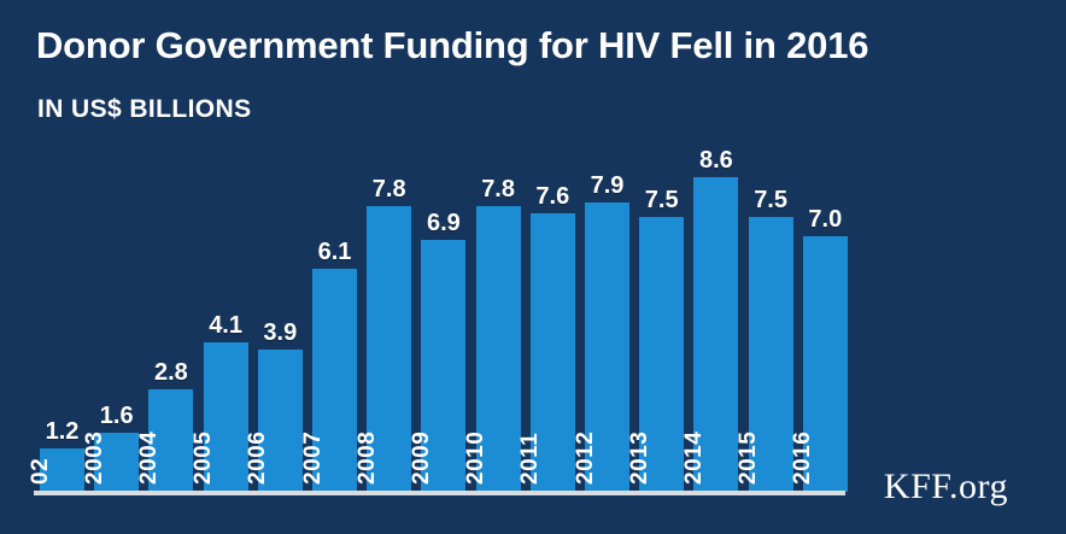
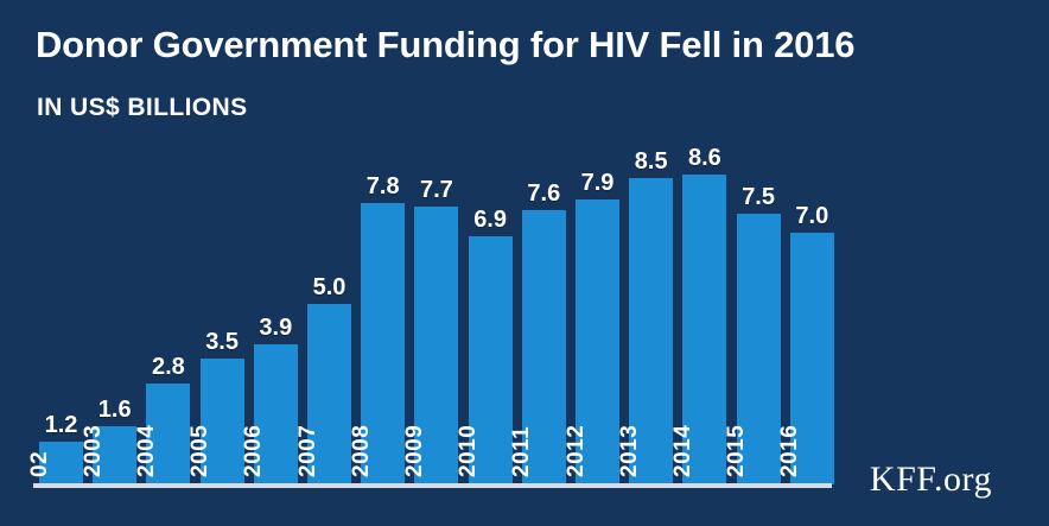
2005: 4.1 -> 3.5
2007: 6.1 -> 5.0
2009: 6.9 -> 7.7
2010: 7.8 -> 6.9
2013: 7.5 -> 8.5
